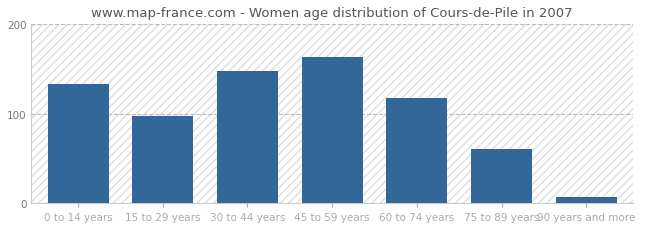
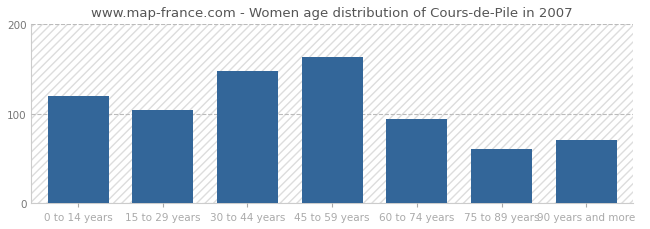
0 to 14 years: 133 -> 120
15 to 29 years: 97 -> 104
60 to 74 years: 118 -> 94
90 years and more: 7 -> 70
